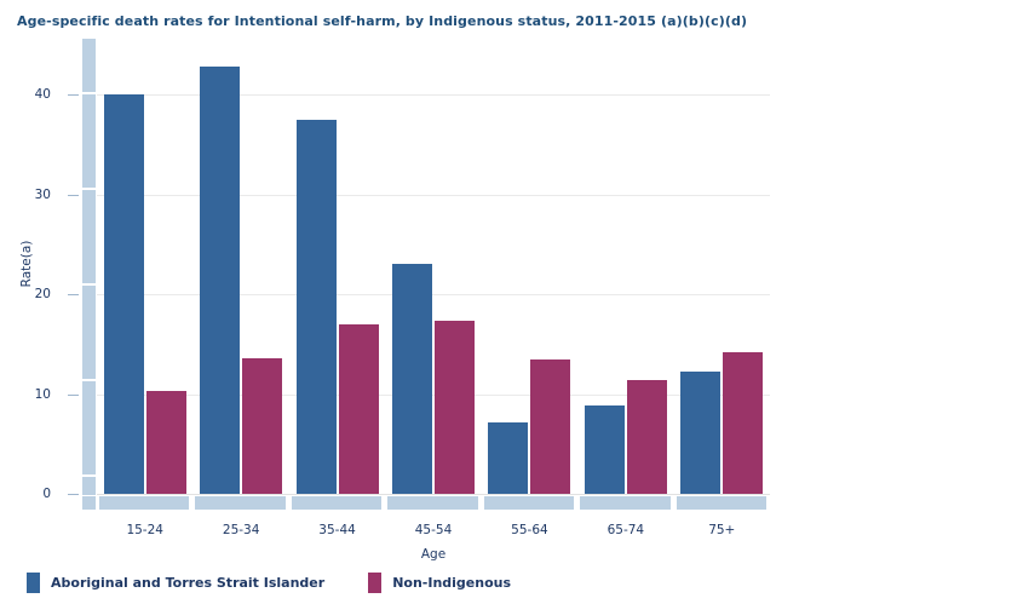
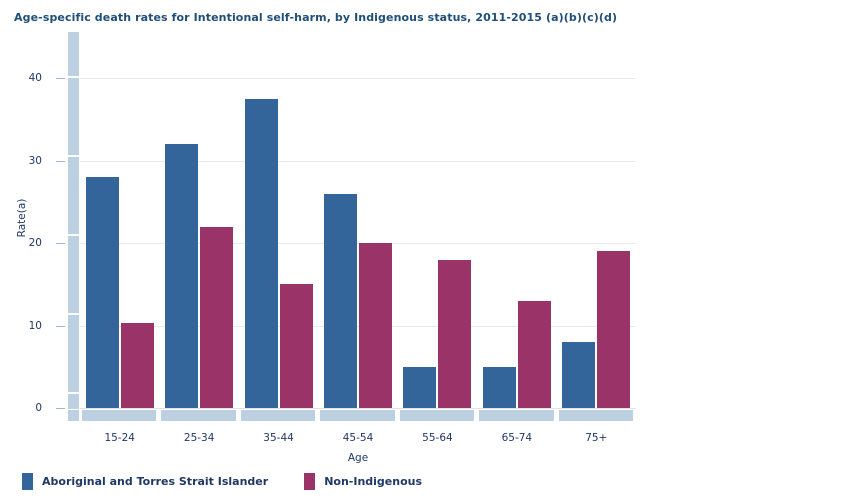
Aboriginal and Torres Strait Islander/15-24: 40 -> 28
Aboriginal and Torres Strait Islander/25-34: 43 -> 32
Non-Indigenous/25-34: 14 -> 22
Non-Indigenous/35-44: 17 -> 15
Aboriginal and Torres Strait Islander/45-54: 23 -> 26
Non-Indigenous/45-54: 17 -> 20
Aboriginal and Torres Strait Islander/55-64: 7 -> 5
Non-Indigenous/55-64: 14 -> 18
Aboriginal and Torres Strait Islander/65-74: 9 -> 5
Non-Indigenous/65-74: 11 -> 13
Aboriginal and Torres Strait Islander/75+: 12 -> 8
Non-Indigenous/75+: 14 -> 19
